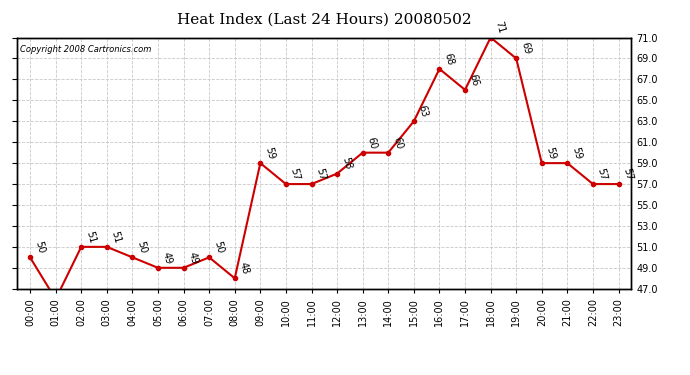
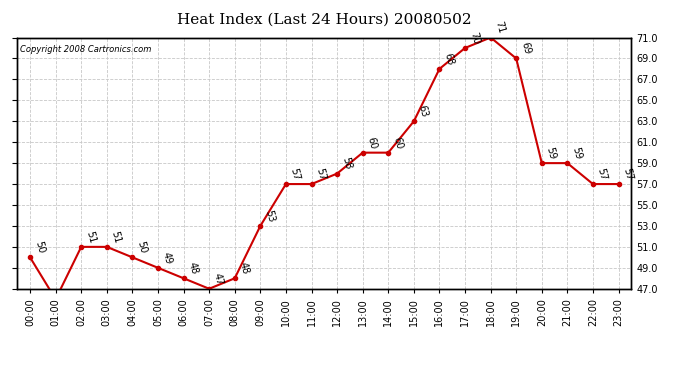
06:00: 49 -> 48
07:00: 50 -> 47
09:00: 59 -> 53
17:00: 66 -> 70
